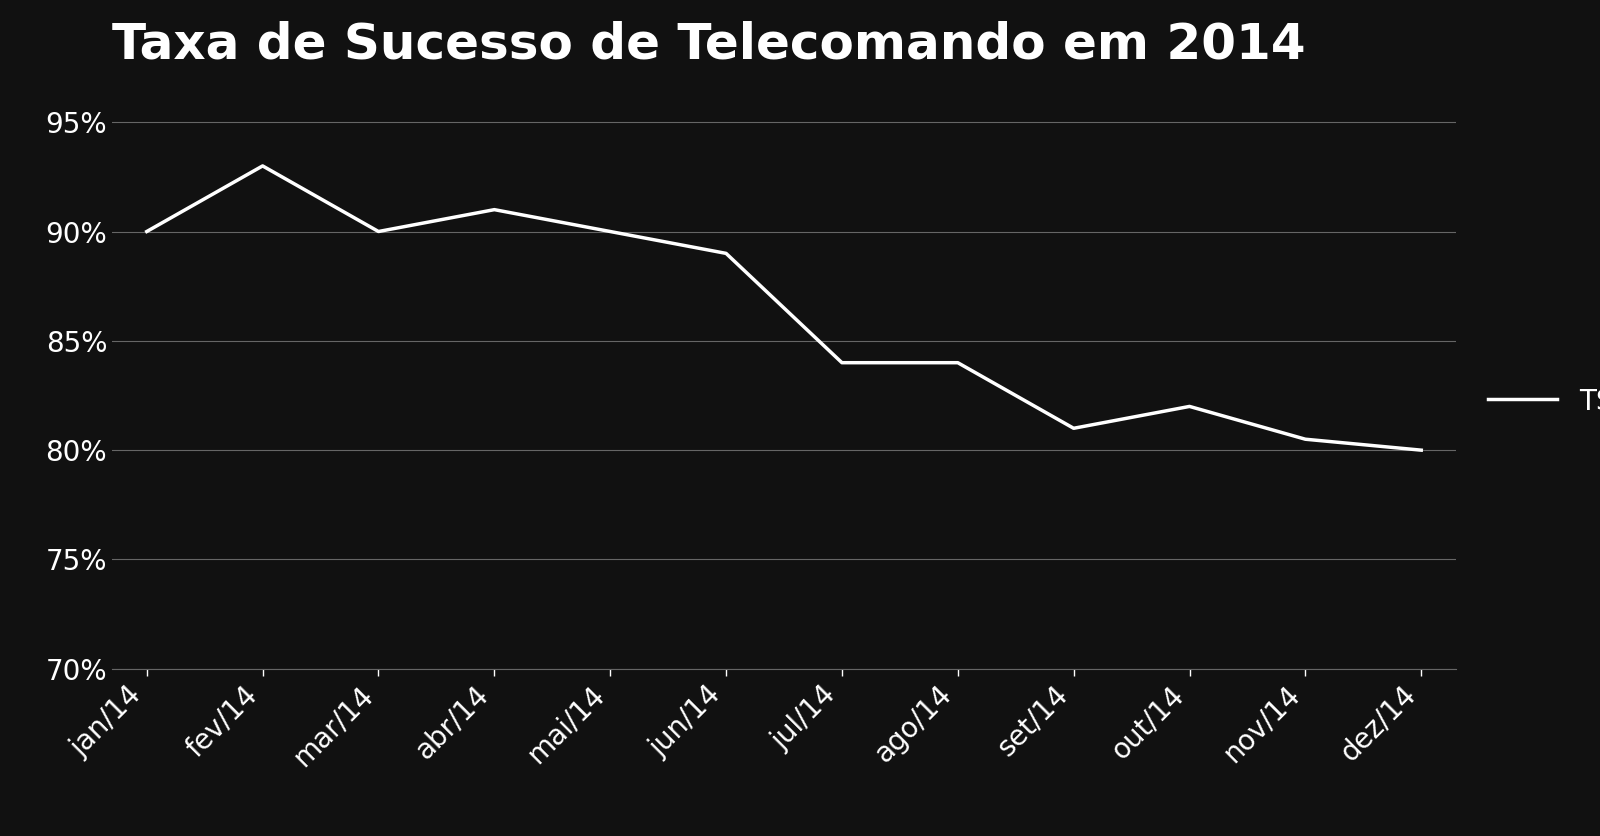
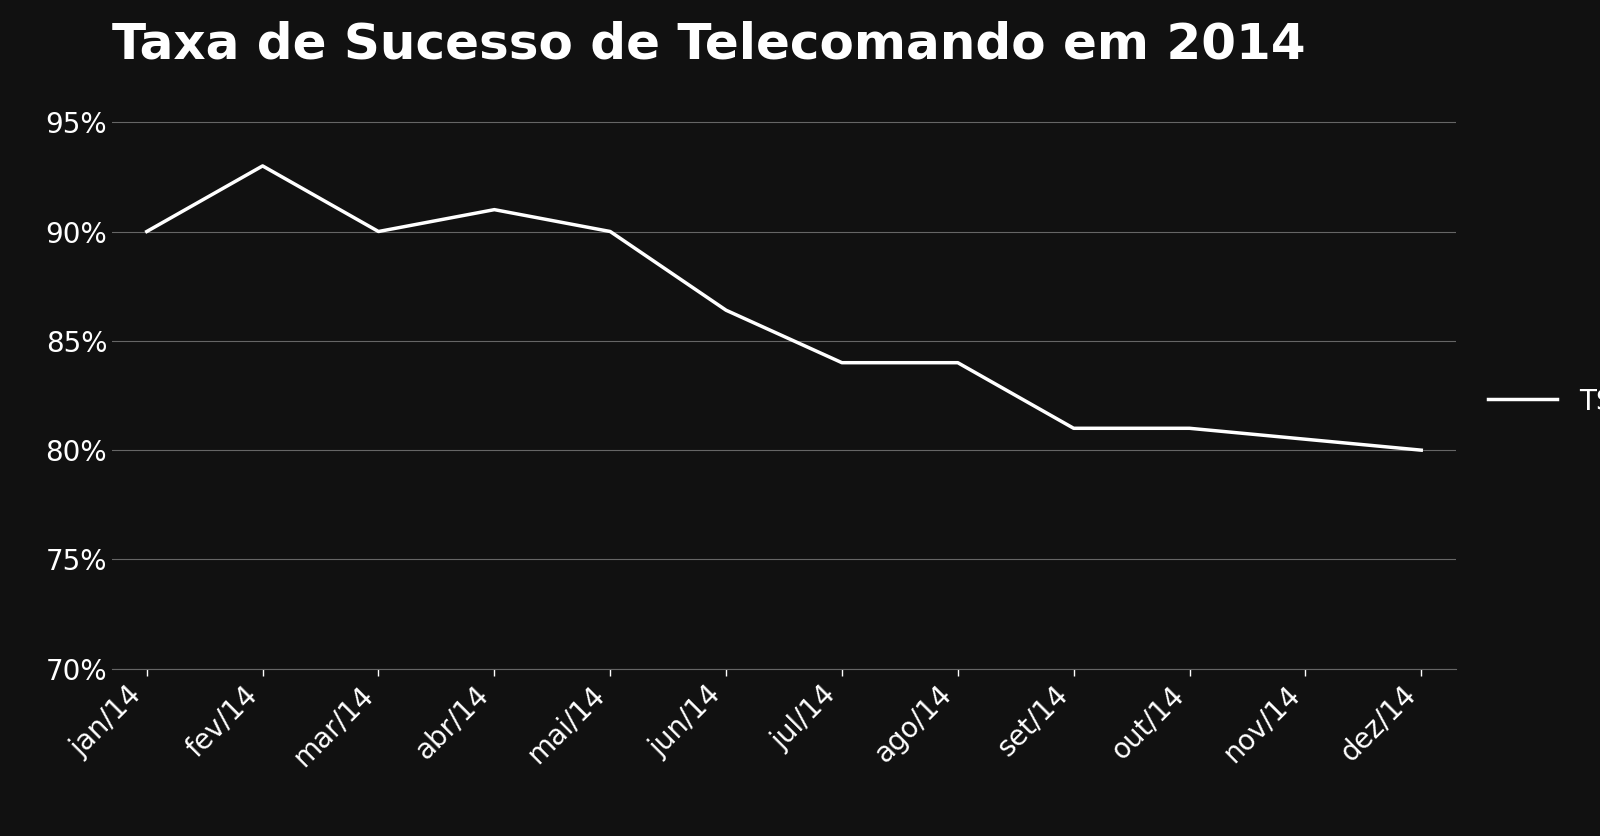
jun/14: 89.0% -> 86.4%
out/14: 82.0% -> 81.0%
